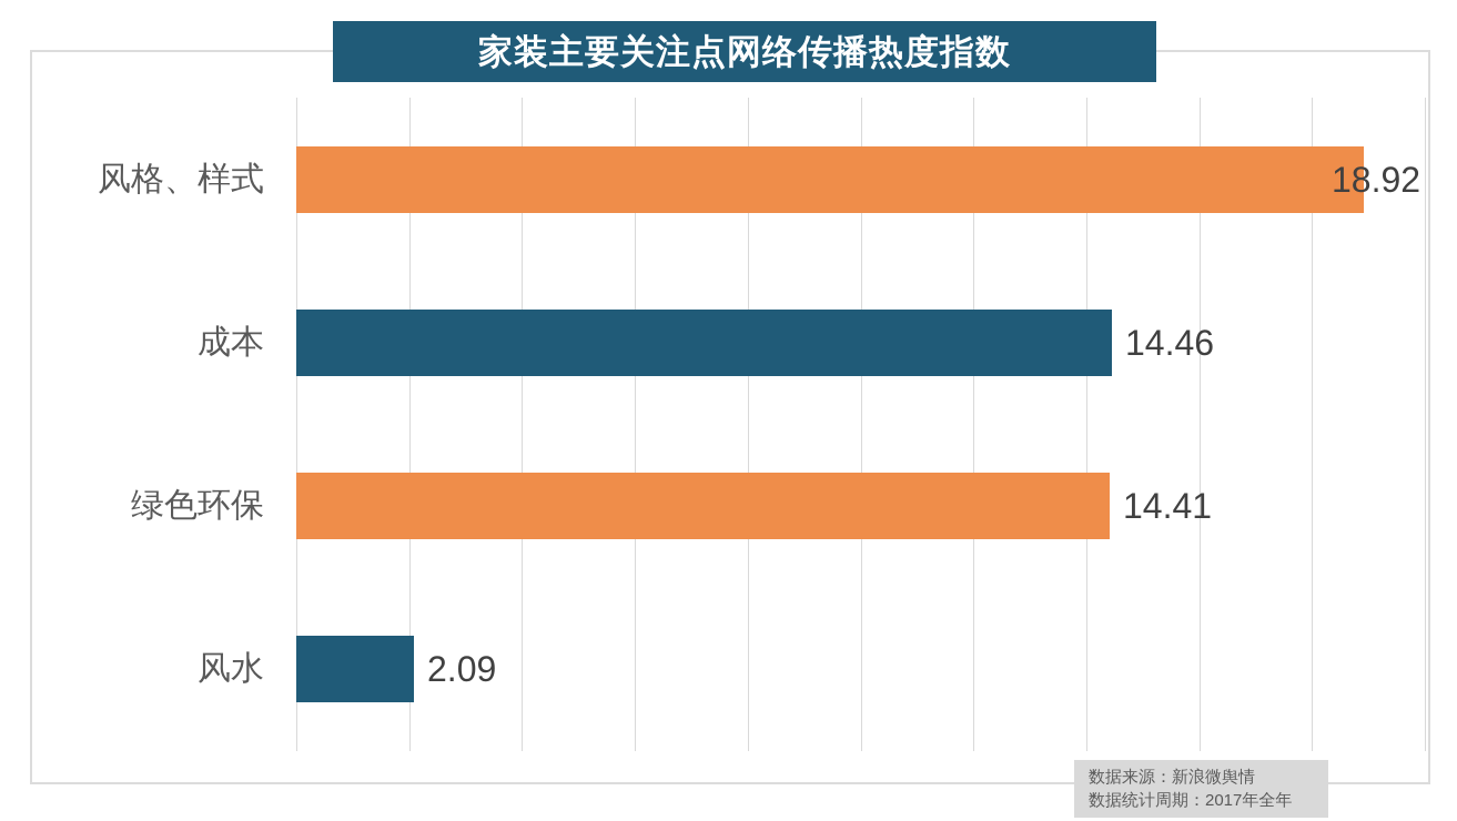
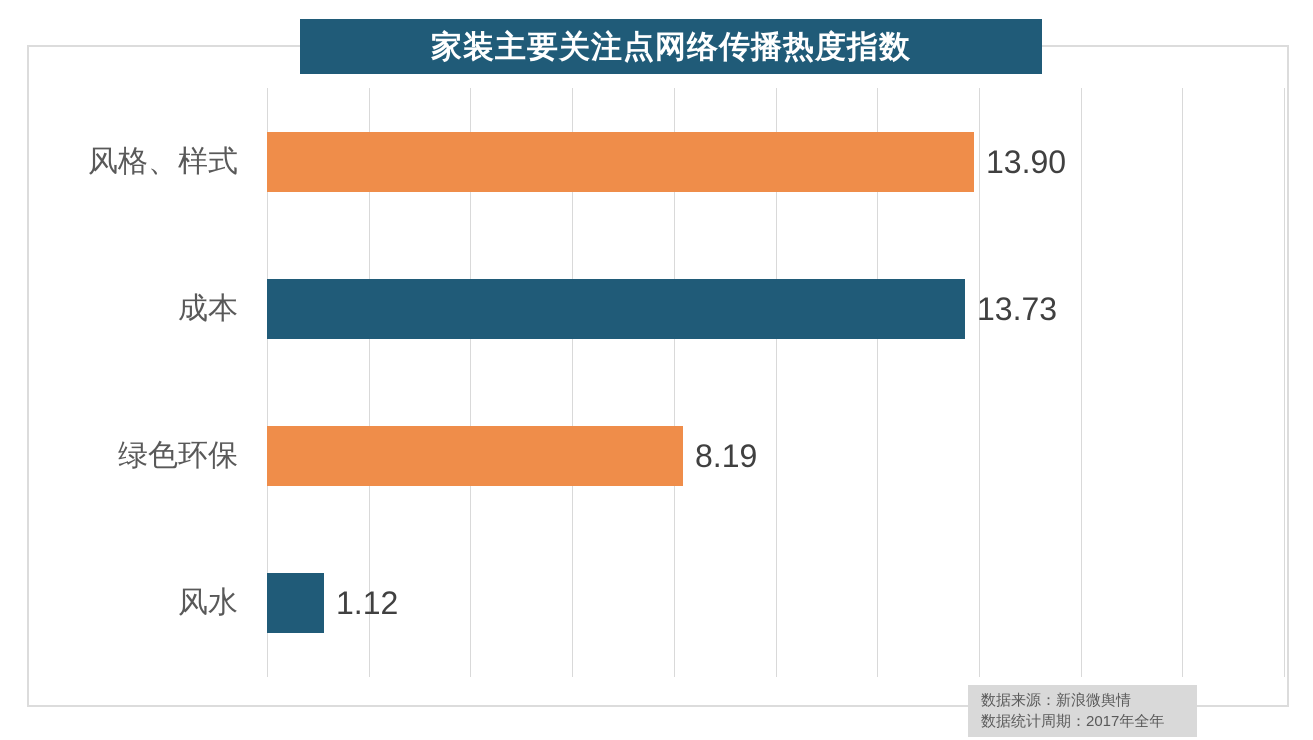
风格、样式: 18.92 -> 13.90
成本: 14.46 -> 13.73
绿色环保: 14.41 -> 8.19
风水: 2.09 -> 1.12
